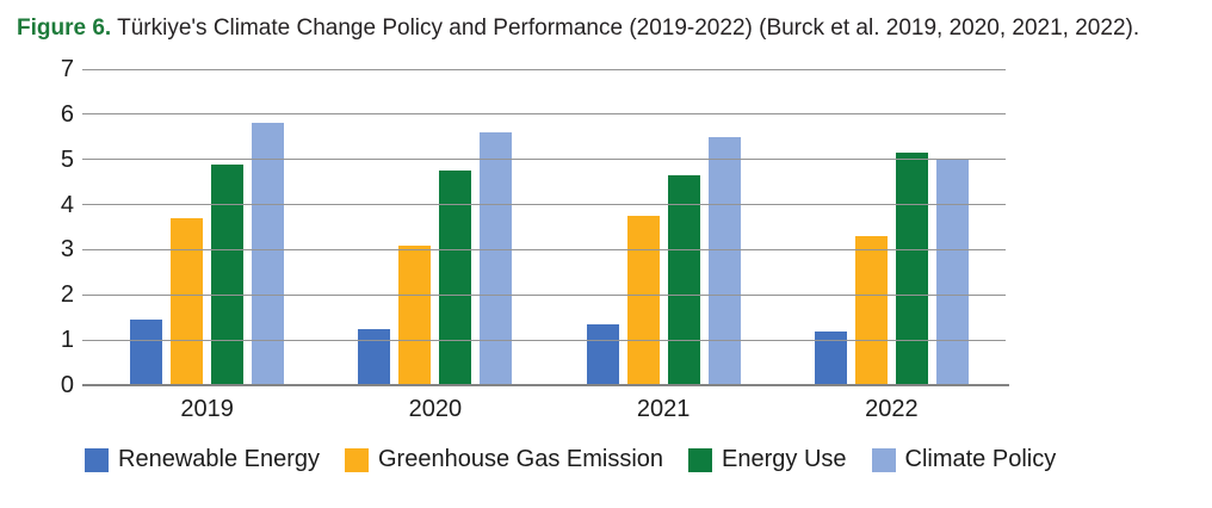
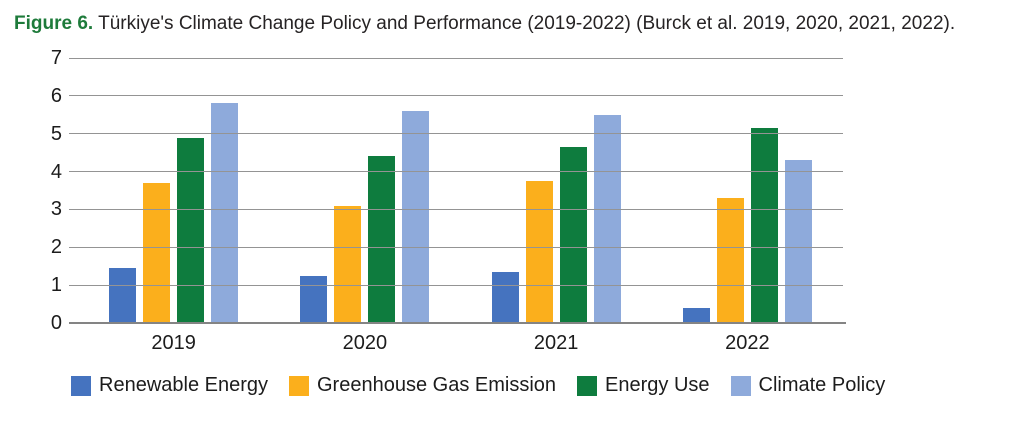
Energy Use/2020: 4.8 -> 4.4
Renewable Energy/2022: 1.2 -> 0.4
Climate Policy/2022: 5.0 -> 4.3
